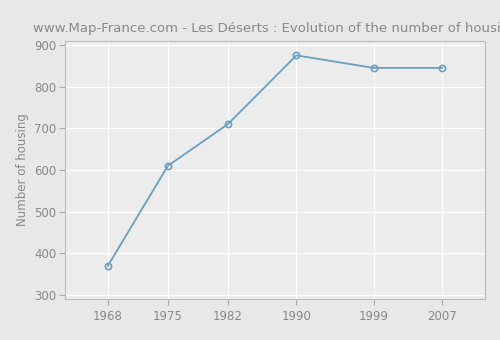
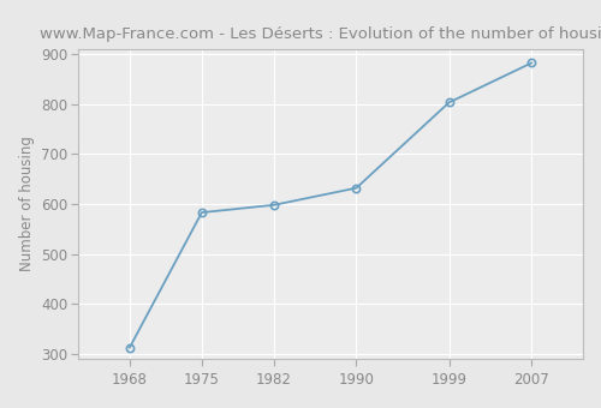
1968: 370 -> 313
1975: 610 -> 583
1982: 710 -> 598
1990: 875 -> 632
1999: 845 -> 803
2007: 845 -> 882
